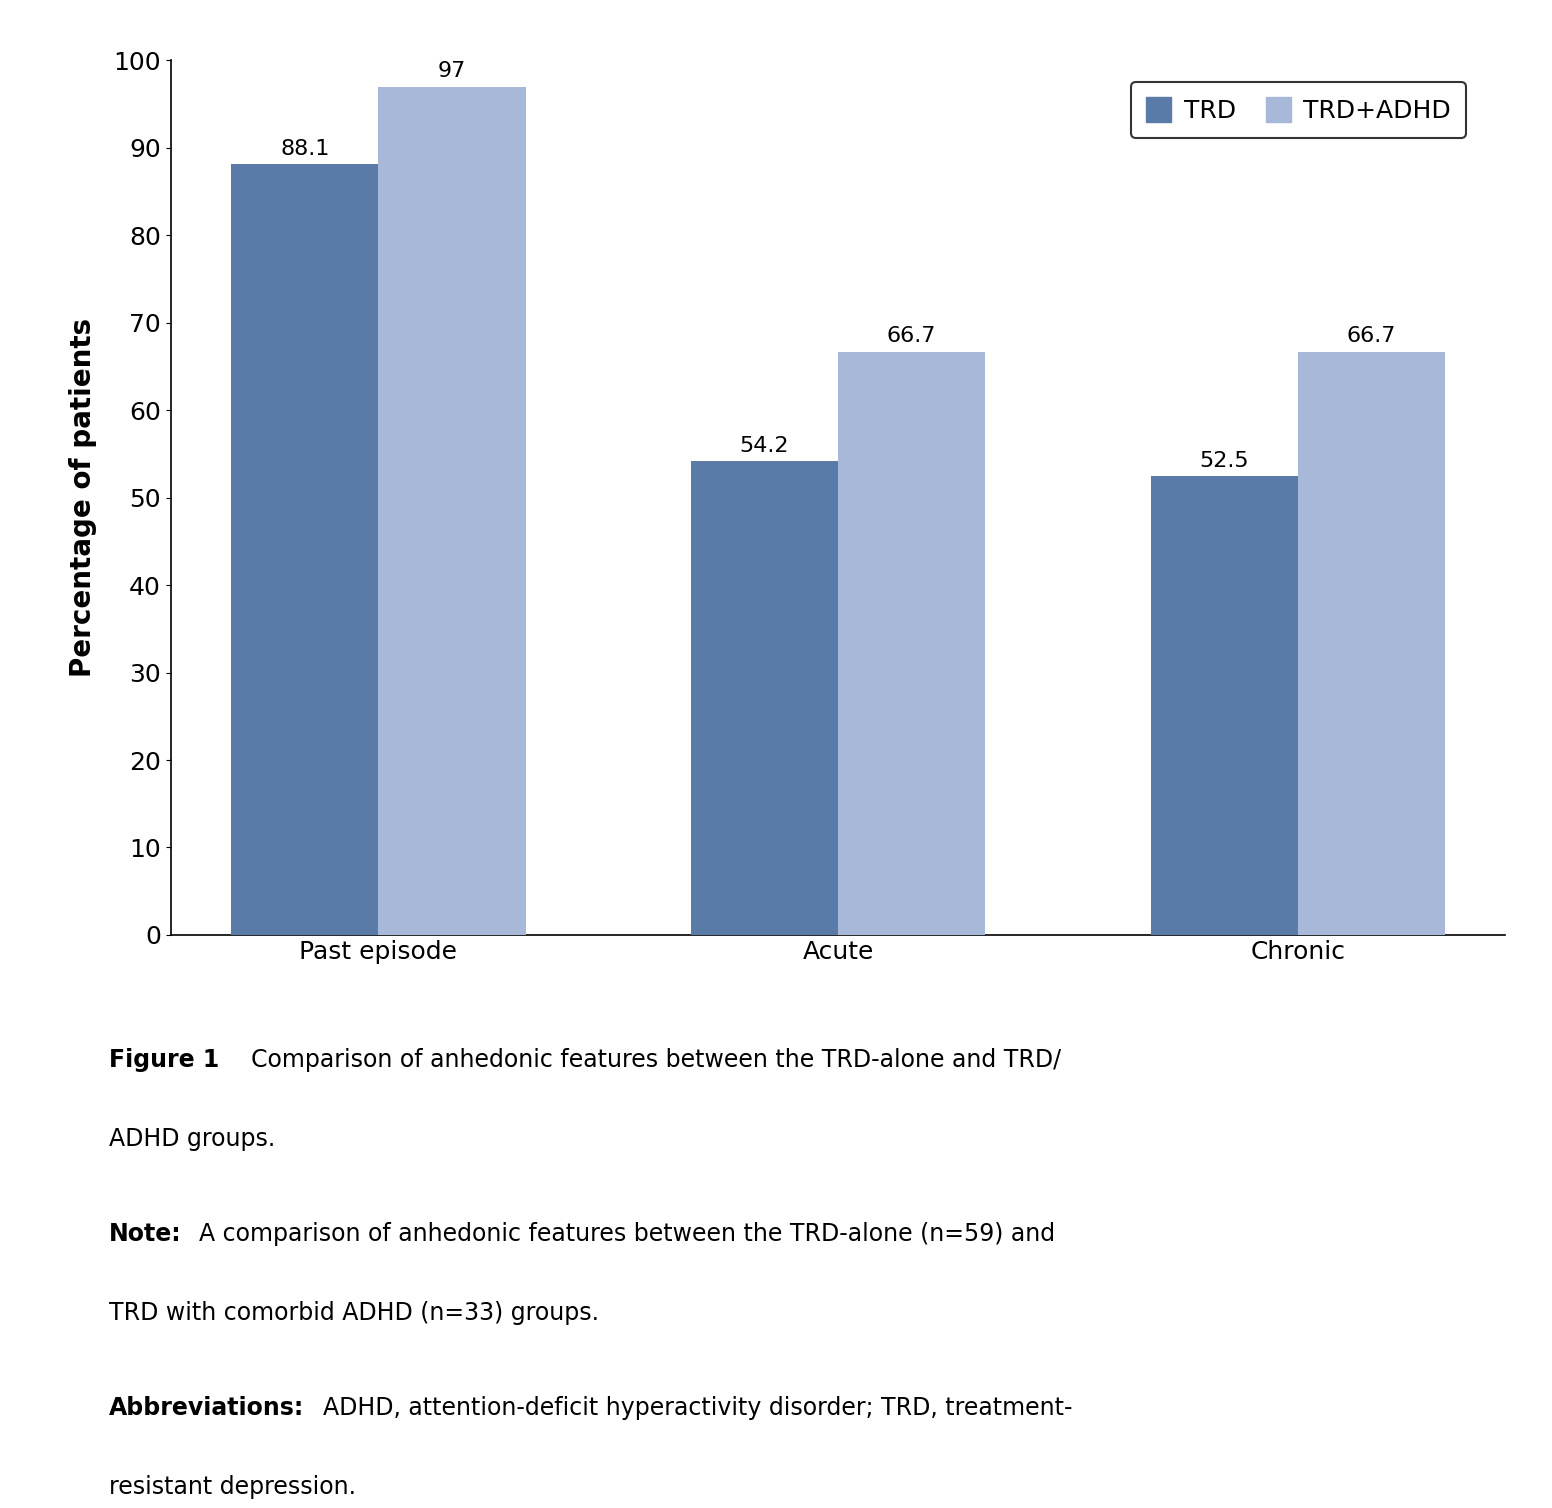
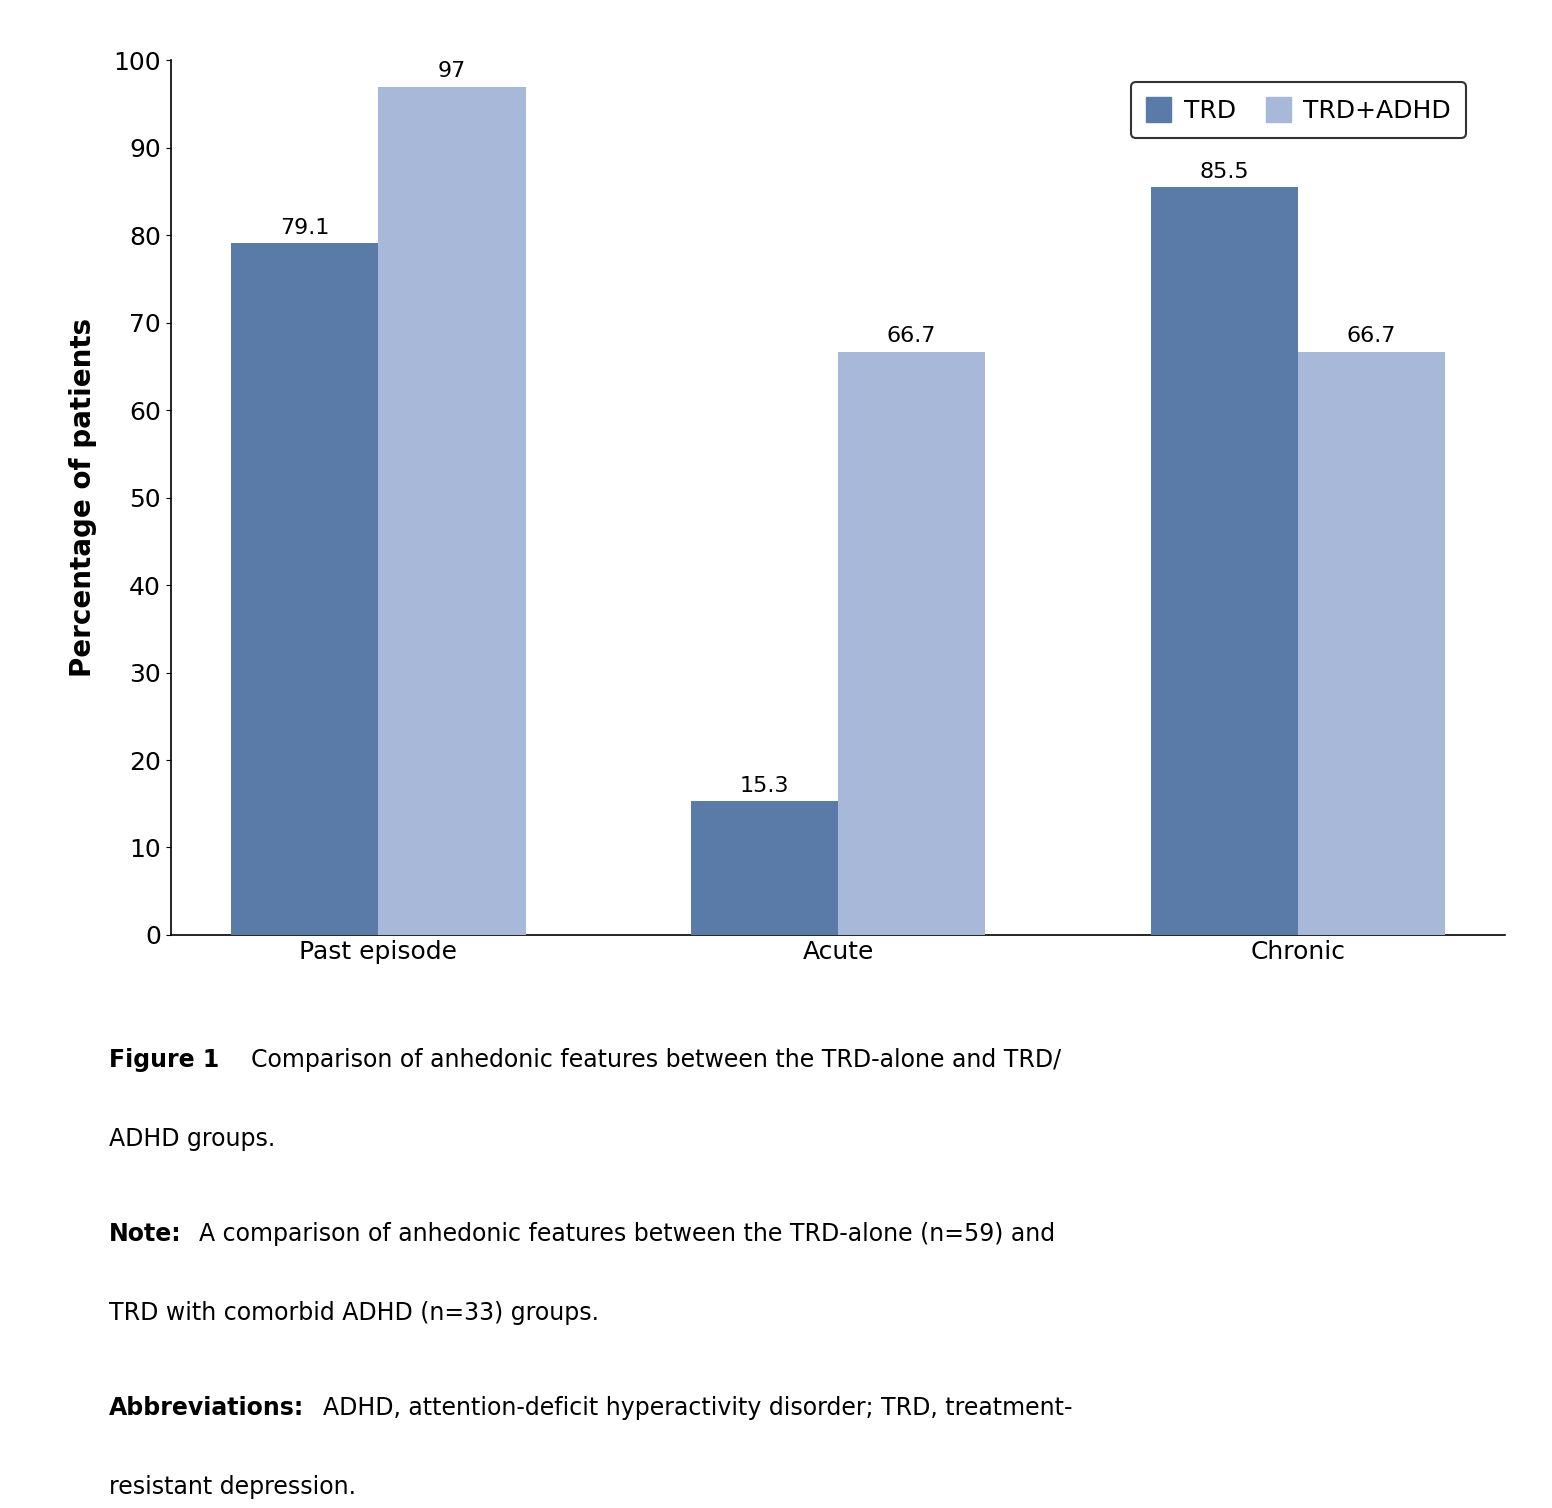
TRD/Past episode: 88.1 -> 79.1
TRD/Acute: 54.2 -> 15.3
TRD/Chronic: 52.5 -> 85.5
